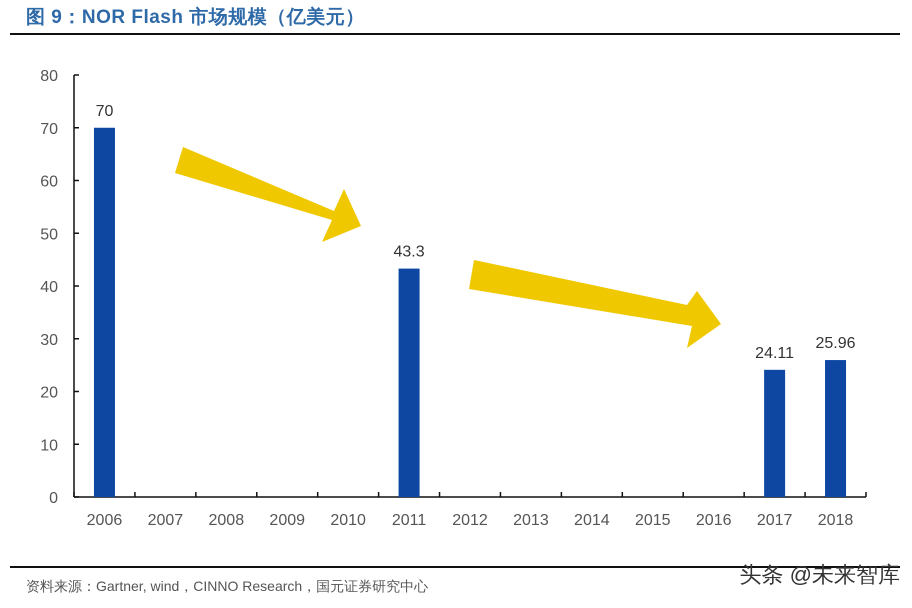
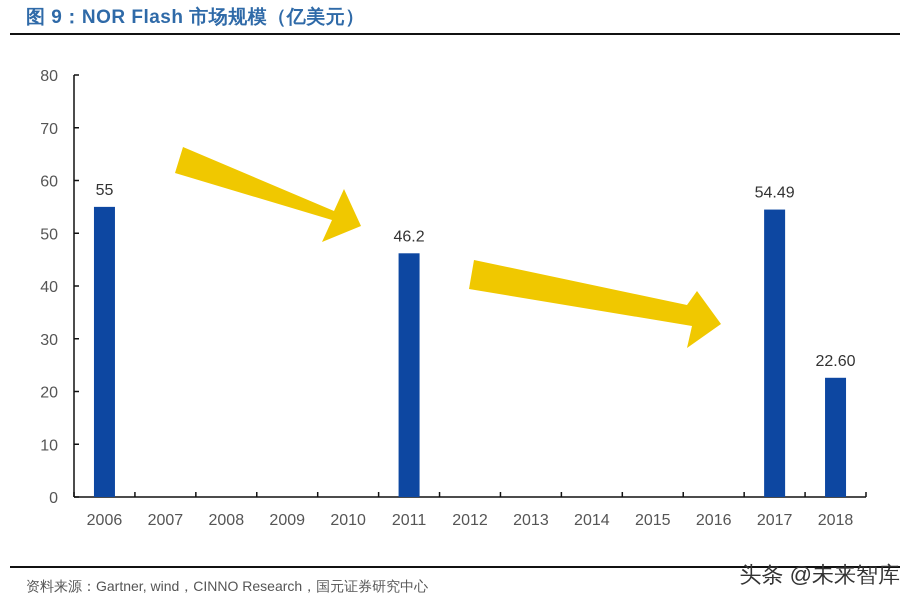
2006: 70 -> 55
2011: 43.3 -> 46.2
2017: 24.11 -> 54.49
2018: 25.96 -> 22.60
